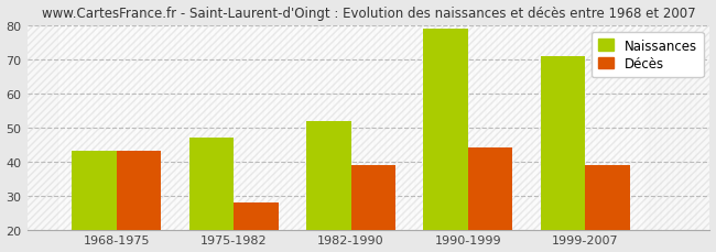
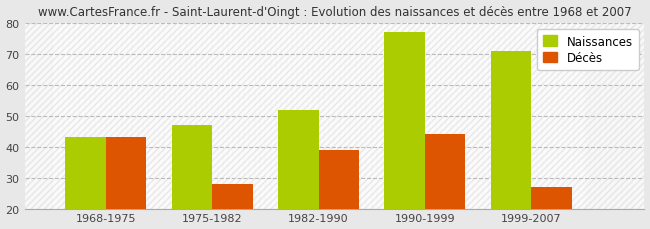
Naissances/1990-1999: 79 -> 77
Décès/1999-2007: 39 -> 27
